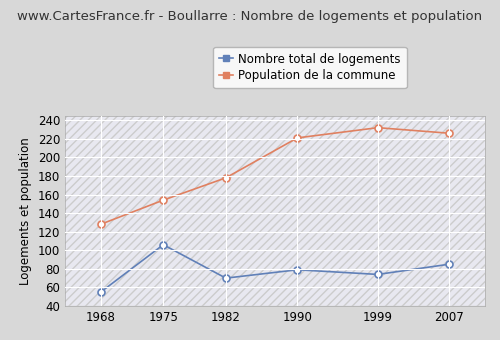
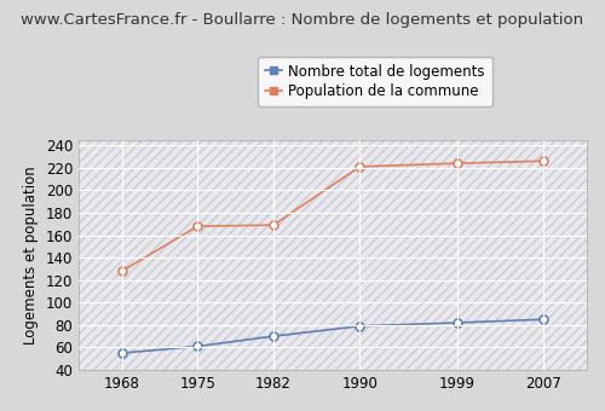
Nombre total de logements/1975: 106 -> 61
Population de la commune/1975: 154 -> 168
Population de la commune/1982: 178 -> 169
Nombre total de logements/1999: 74 -> 82
Population de la commune/1999: 232 -> 224
